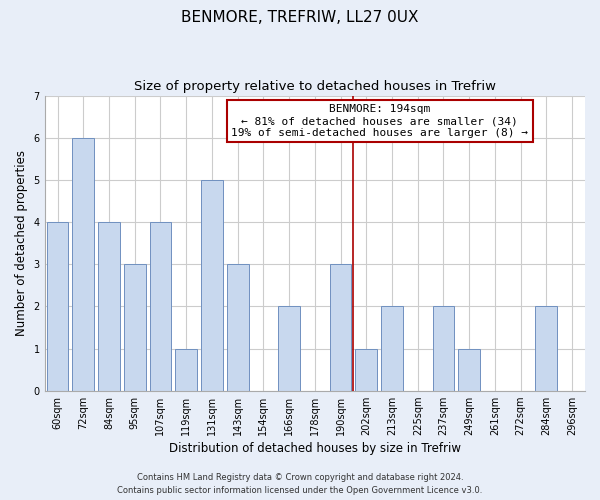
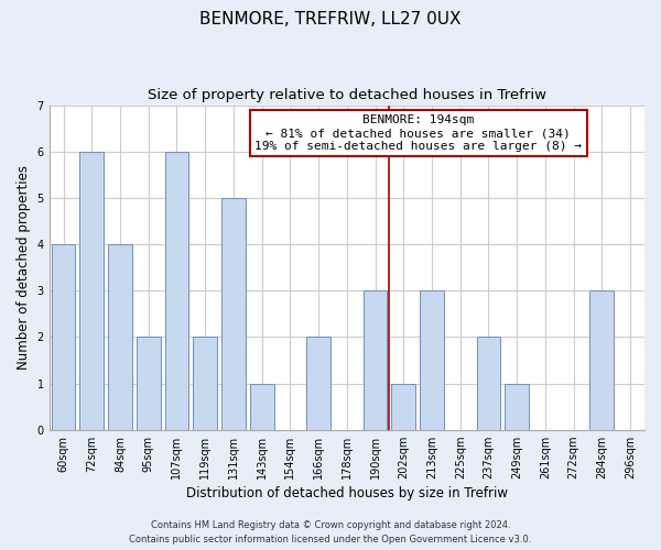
95sqm: 3 -> 2
107sqm: 4 -> 6
119sqm: 1 -> 2
143sqm: 3 -> 1
213sqm: 2 -> 3
284sqm: 2 -> 3
